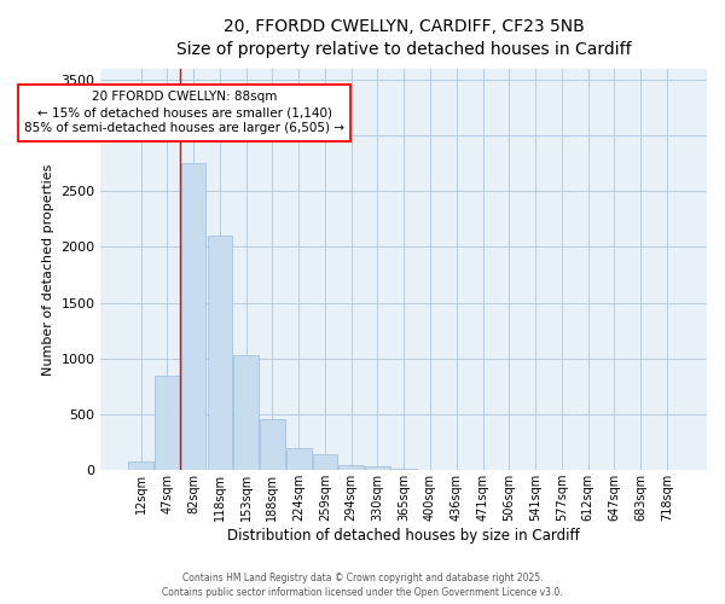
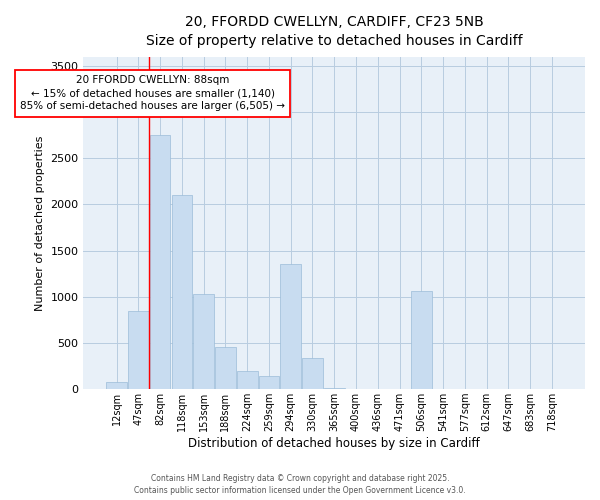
294sqm: 50 -> 1360
330sqm: 30 -> 340
506sqm: 0 -> 1060
